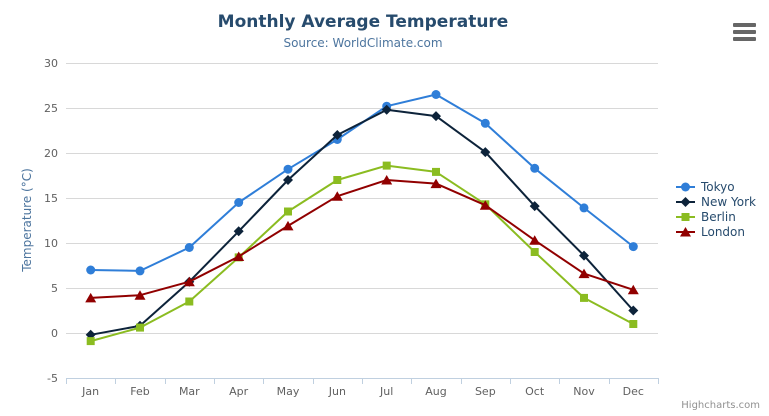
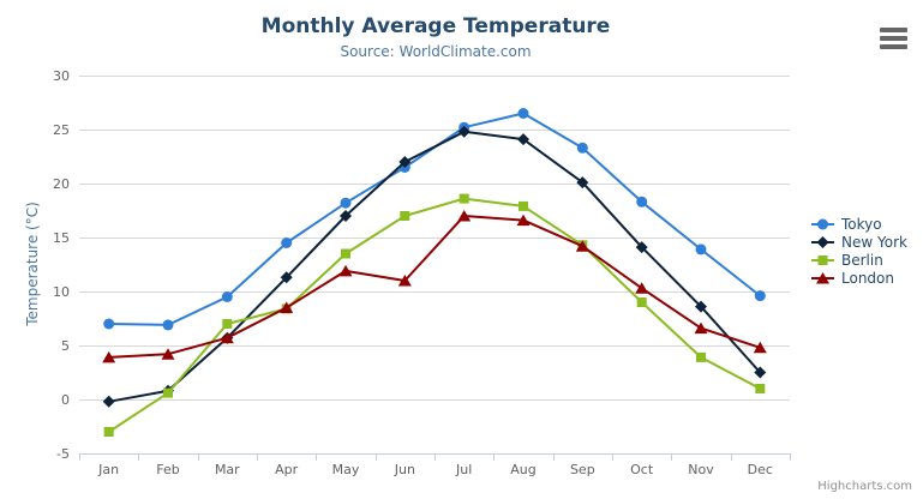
Berlin/Jan: -1 -> -3
Berlin/Mar: 4 -> 7
London/Jun: 15 -> 11
